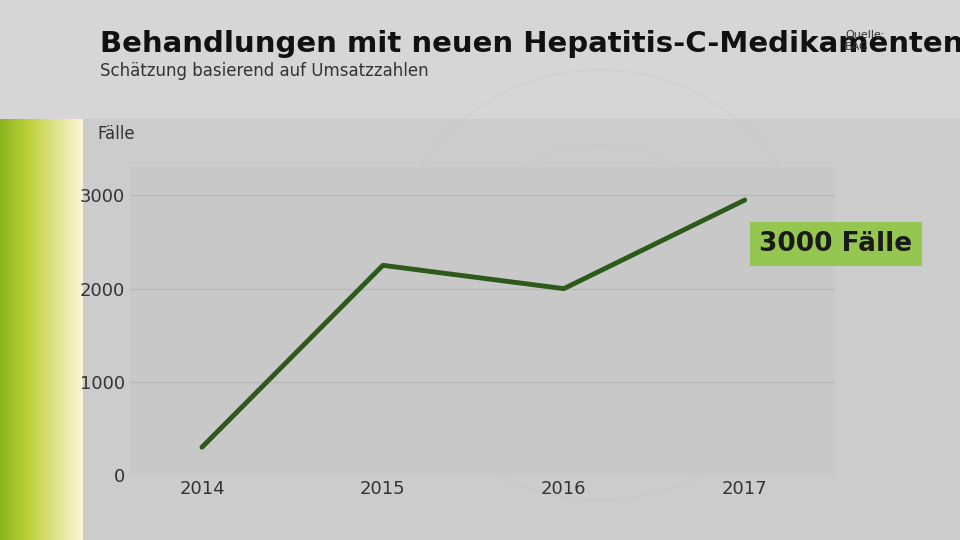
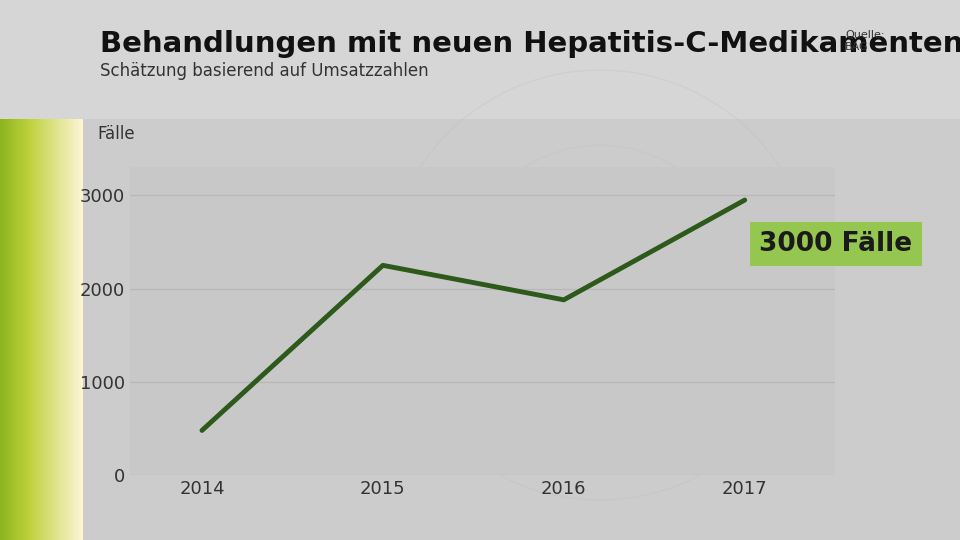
2014: 300 -> 480
2016: 2000 -> 1880
